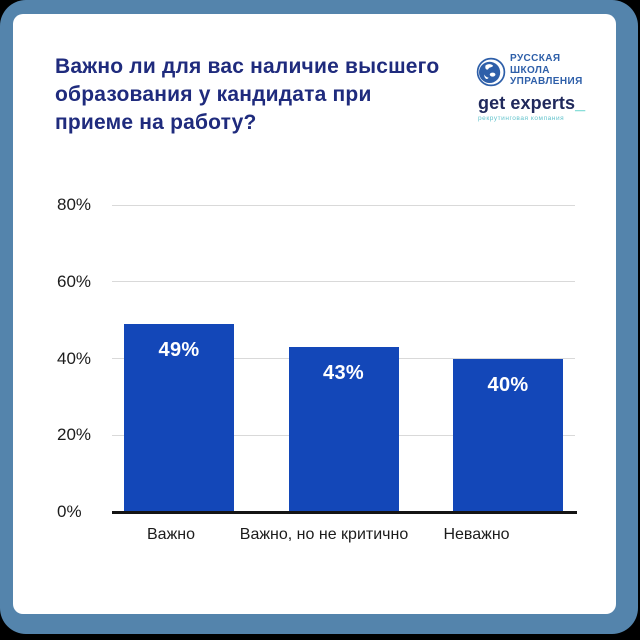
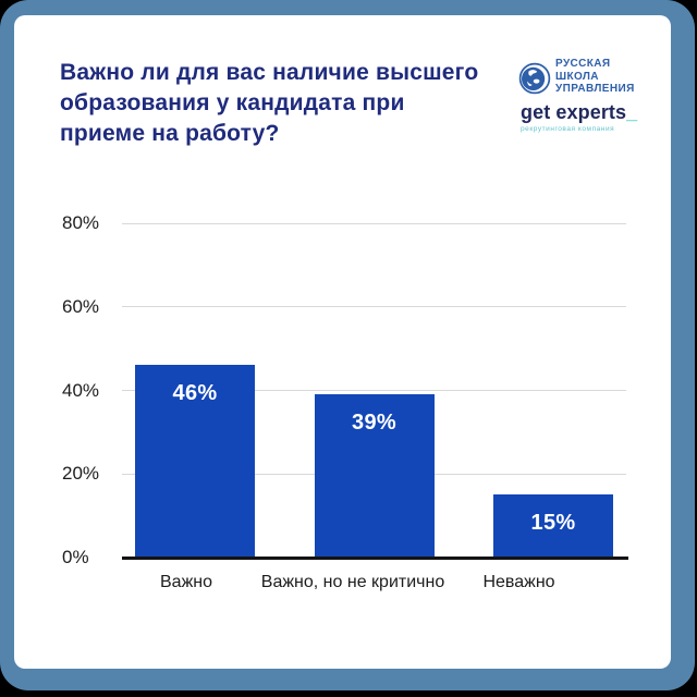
Важно: 49% -> 46%
Важно, но не критично: 43% -> 39%
Неважно: 40% -> 15%
